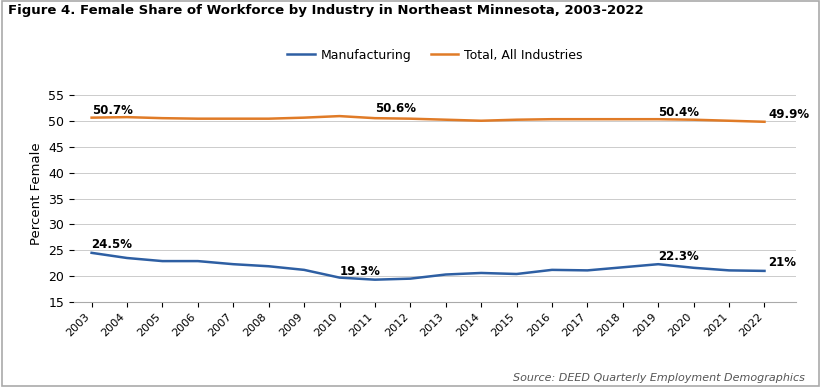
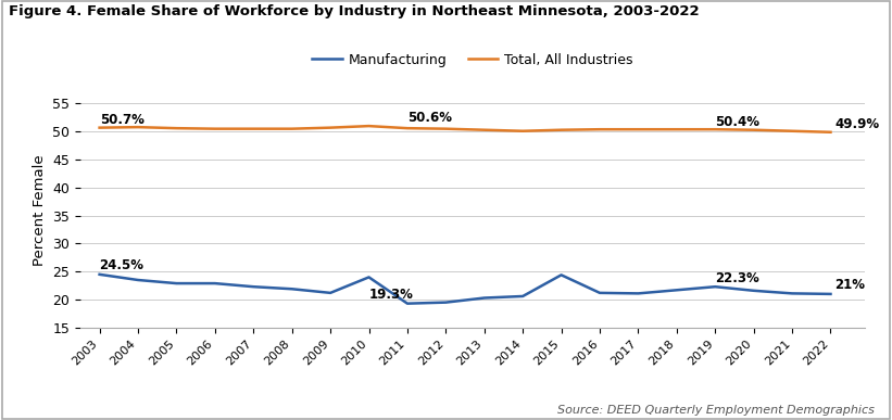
Manufacturing/2010: 19.7 -> 24.0
Manufacturing/2015: 20.4 -> 24.4
